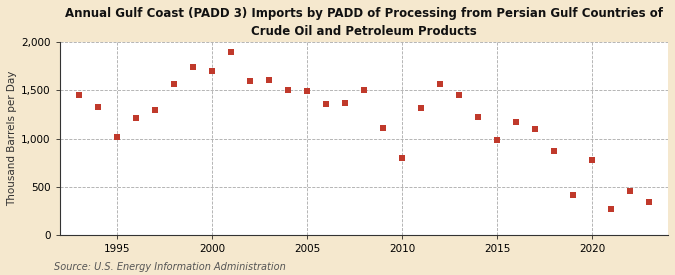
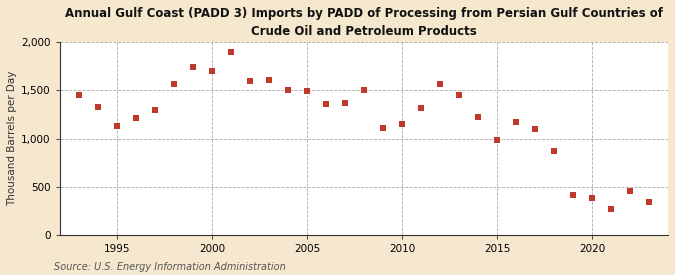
1995: 1,020 -> 1,130
2010: 800 -> 1,150
2020: 780 -> 390
